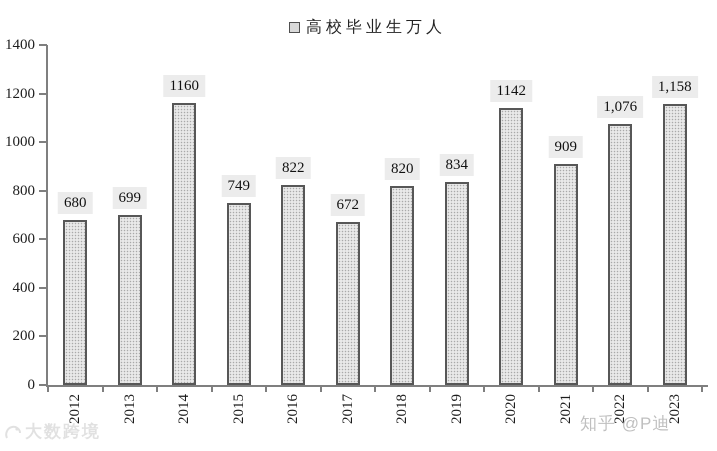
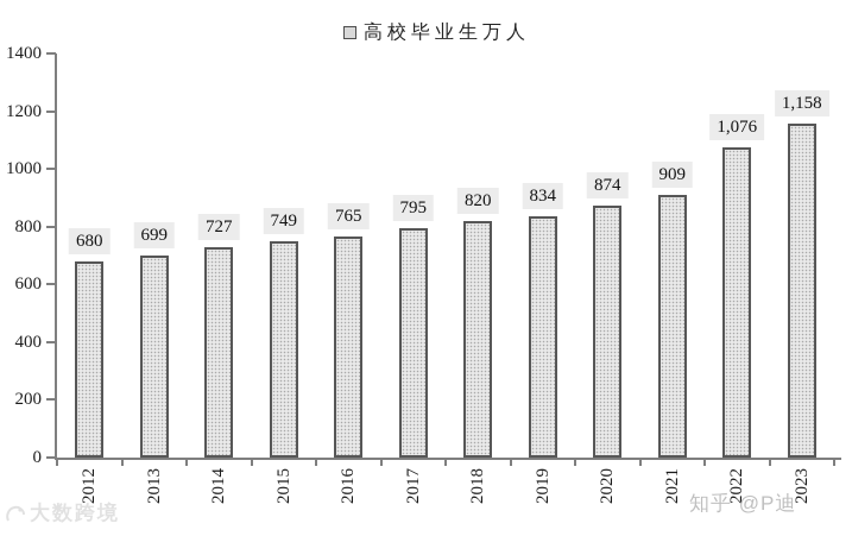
2014: 1160 -> 727
2016: 822 -> 765
2017: 672 -> 795
2020: 1142 -> 874
